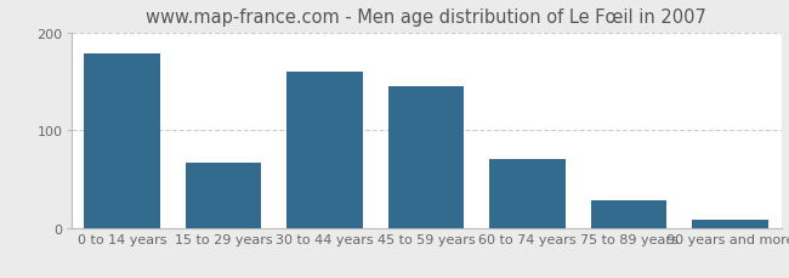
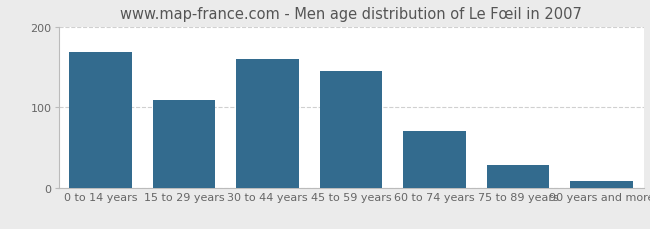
0 to 14 years: 178 -> 168
15 to 29 years: 66 -> 109
